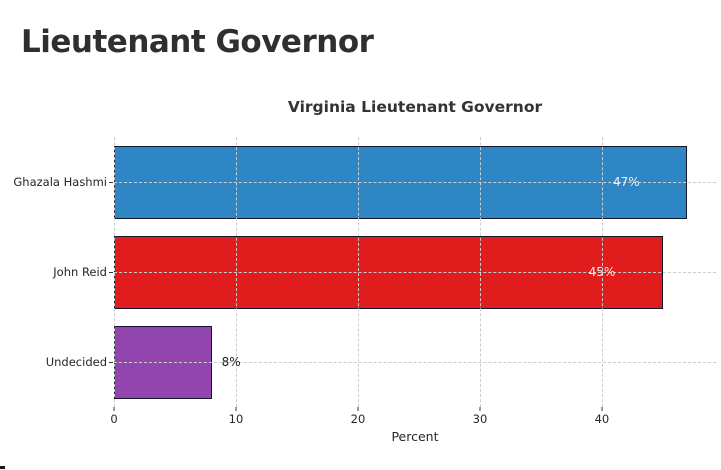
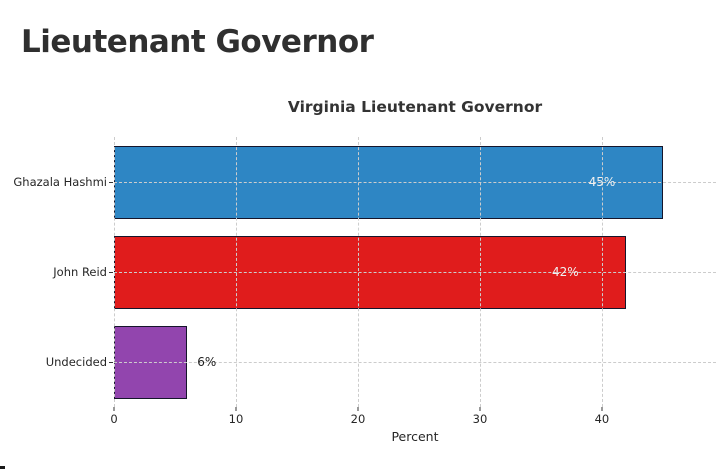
Ghazala Hashmi: 47% -> 45%
John Reid: 45% -> 42%
Undecided: 8% -> 6%
